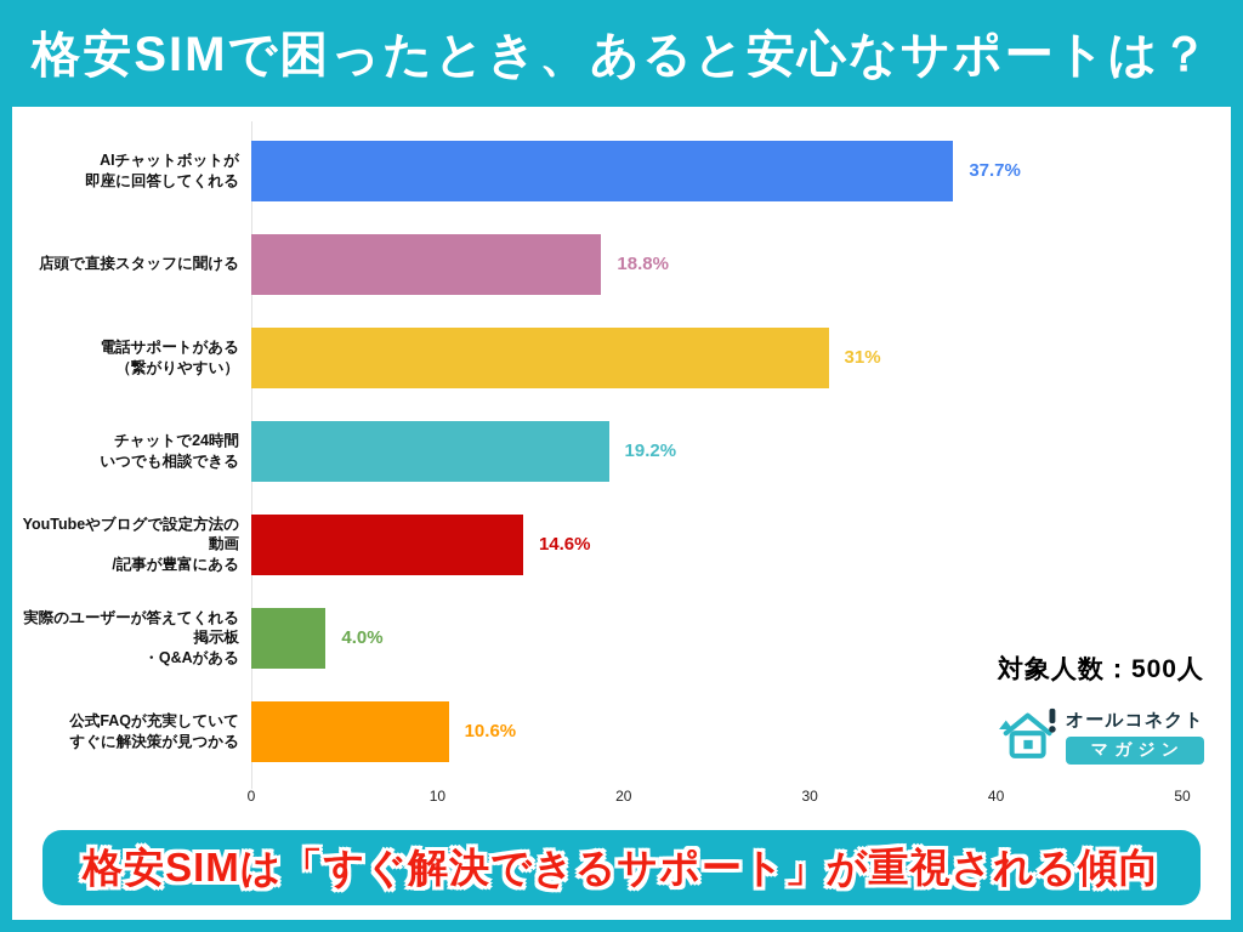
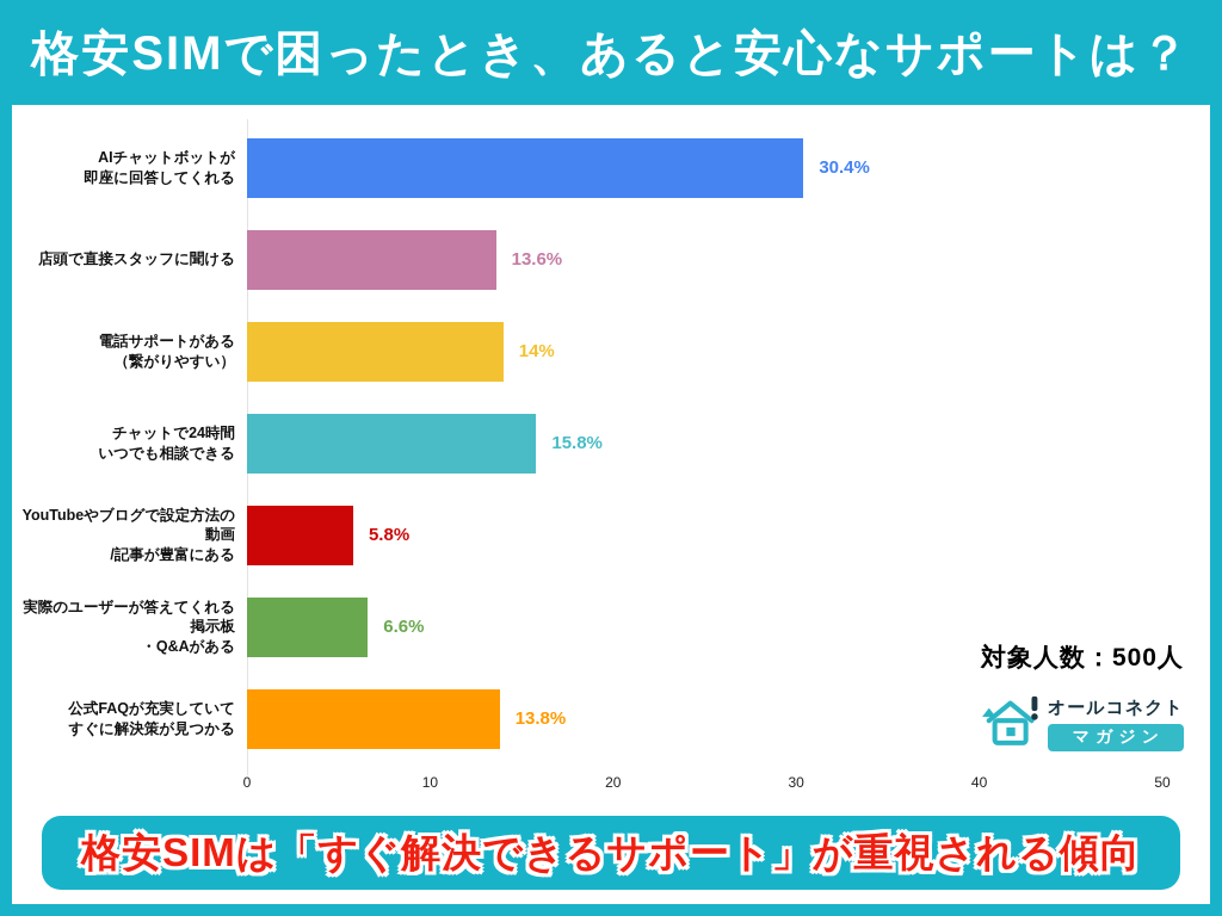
AIチャットボットが 即座に回答してくれる: 37.7% -> 30.4%
店頭で直接スタッフに聞ける: 18.8% -> 13.6%
電話サポートがある （繋がりやすい）: 31% -> 14%
チャットで24時間 いつでも相談できる: 19.2% -> 15.8%
YouTubeやブログで設定方法の動画 /記事が豊富にある: 14.6% -> 5.8%
実際のユーザーが答えてくれる掲示板 ・Q&Aがある: 4.0% -> 6.6%
公式FAQが充実していて すぐに解決策が見つかる: 10.6% -> 13.8%
